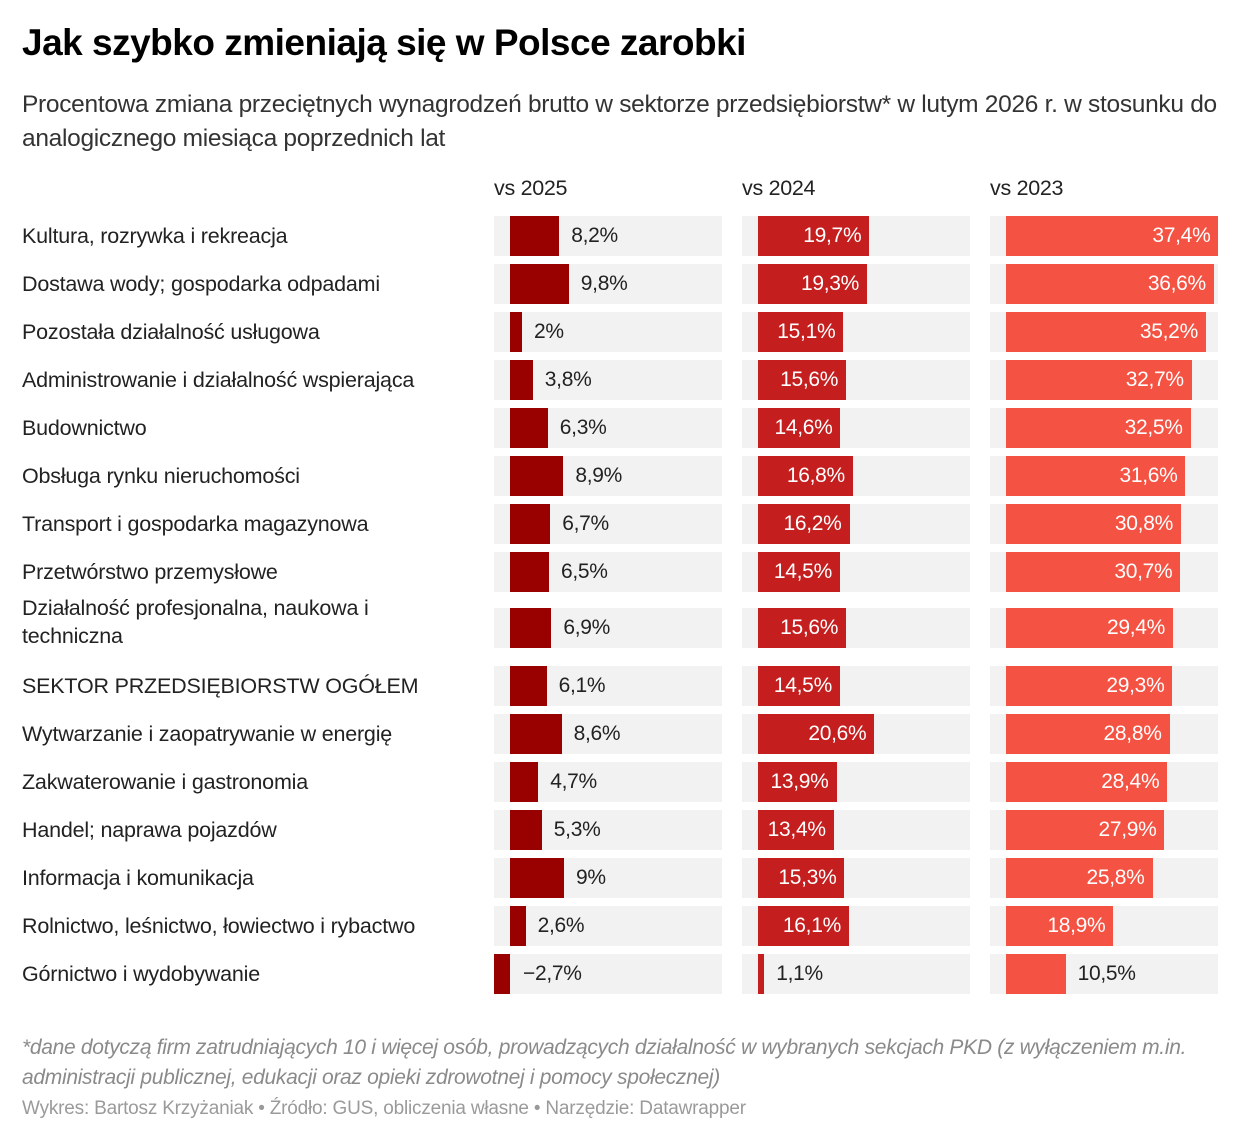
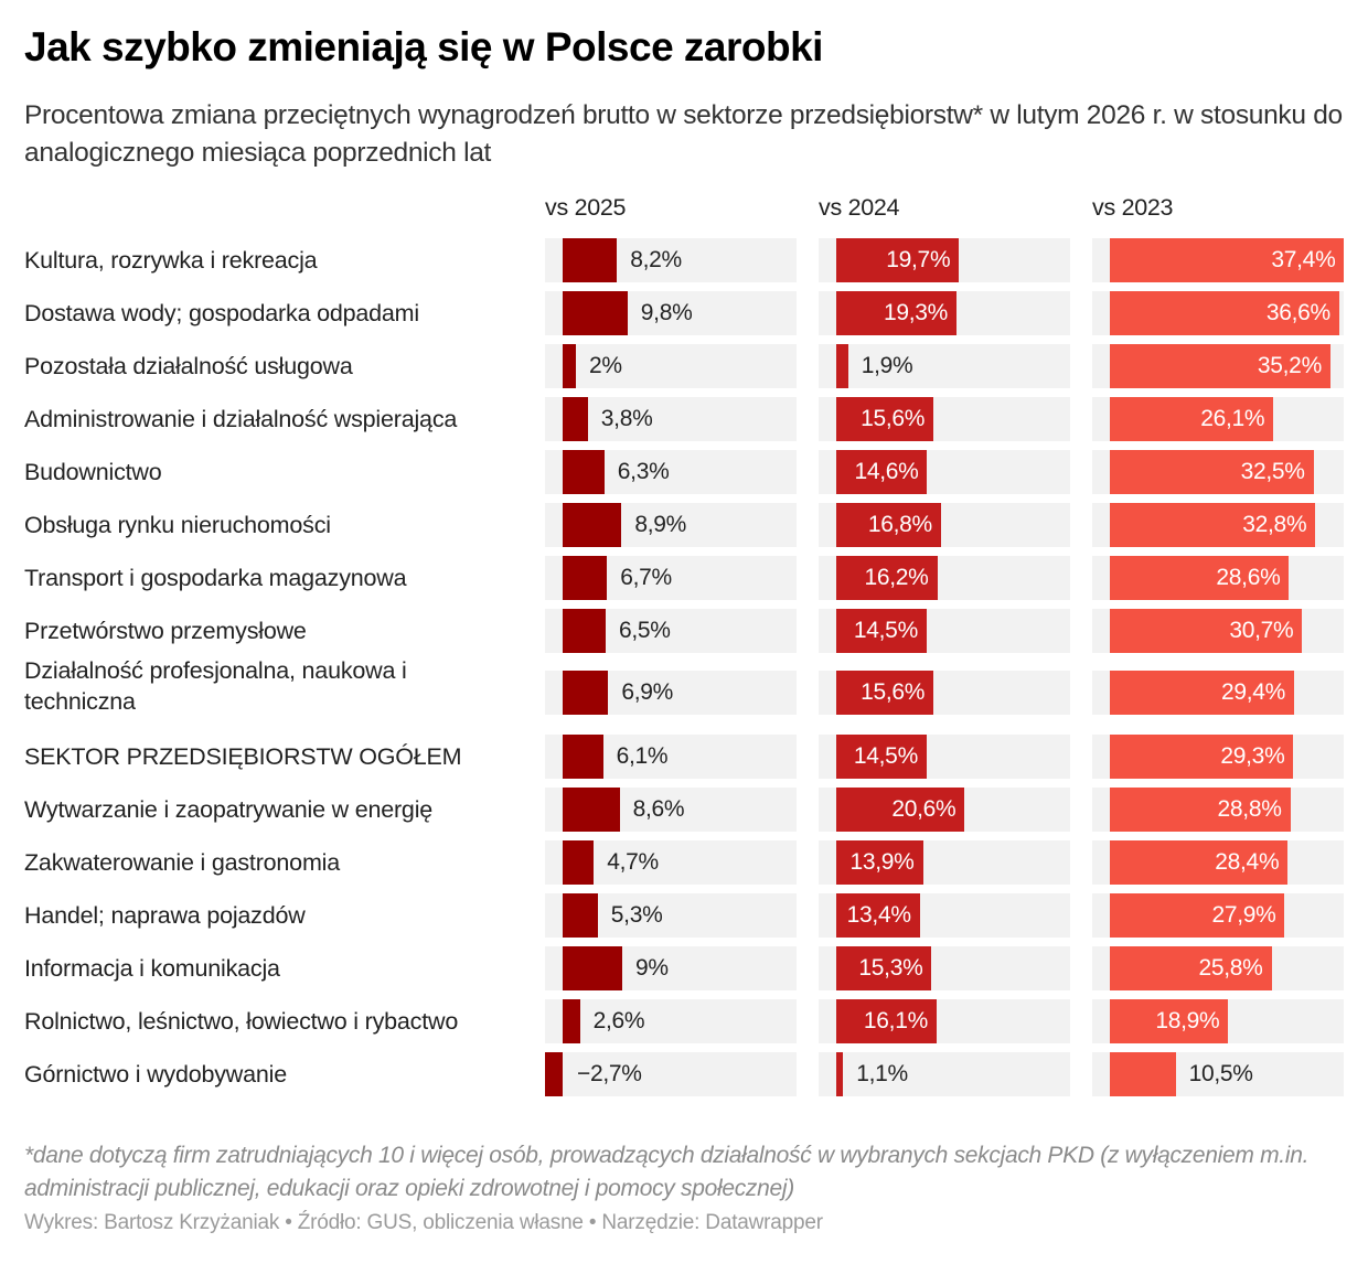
vs 2024/Pozostała działalność usługowa: 15,1% -> 1,9%
vs 2023/Administrowanie i działalność wspierająca: 32,7% -> 26,1%
vs 2023/Obsługa rynku nieruchomości: 31,6% -> 32,8%
vs 2023/Transport i gospodarka magazynowa: 30,8% -> 28,6%
